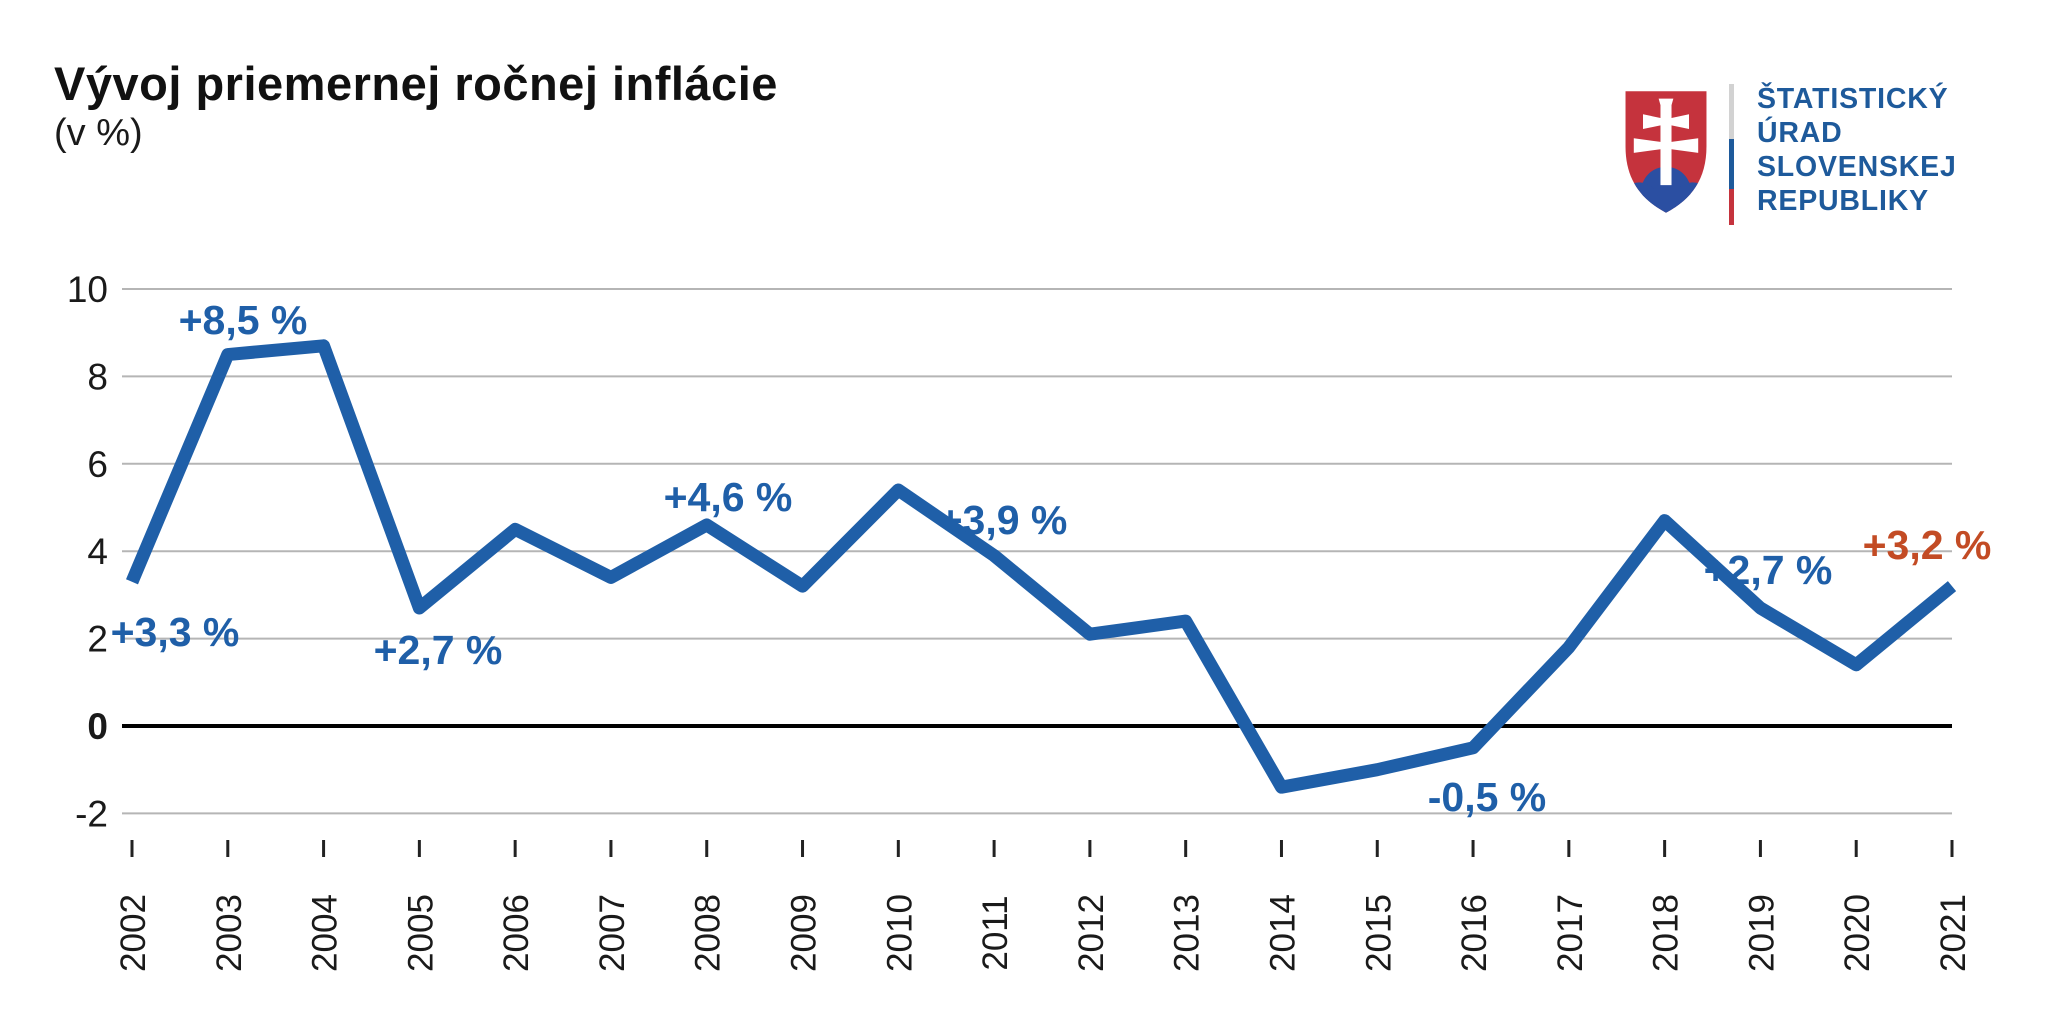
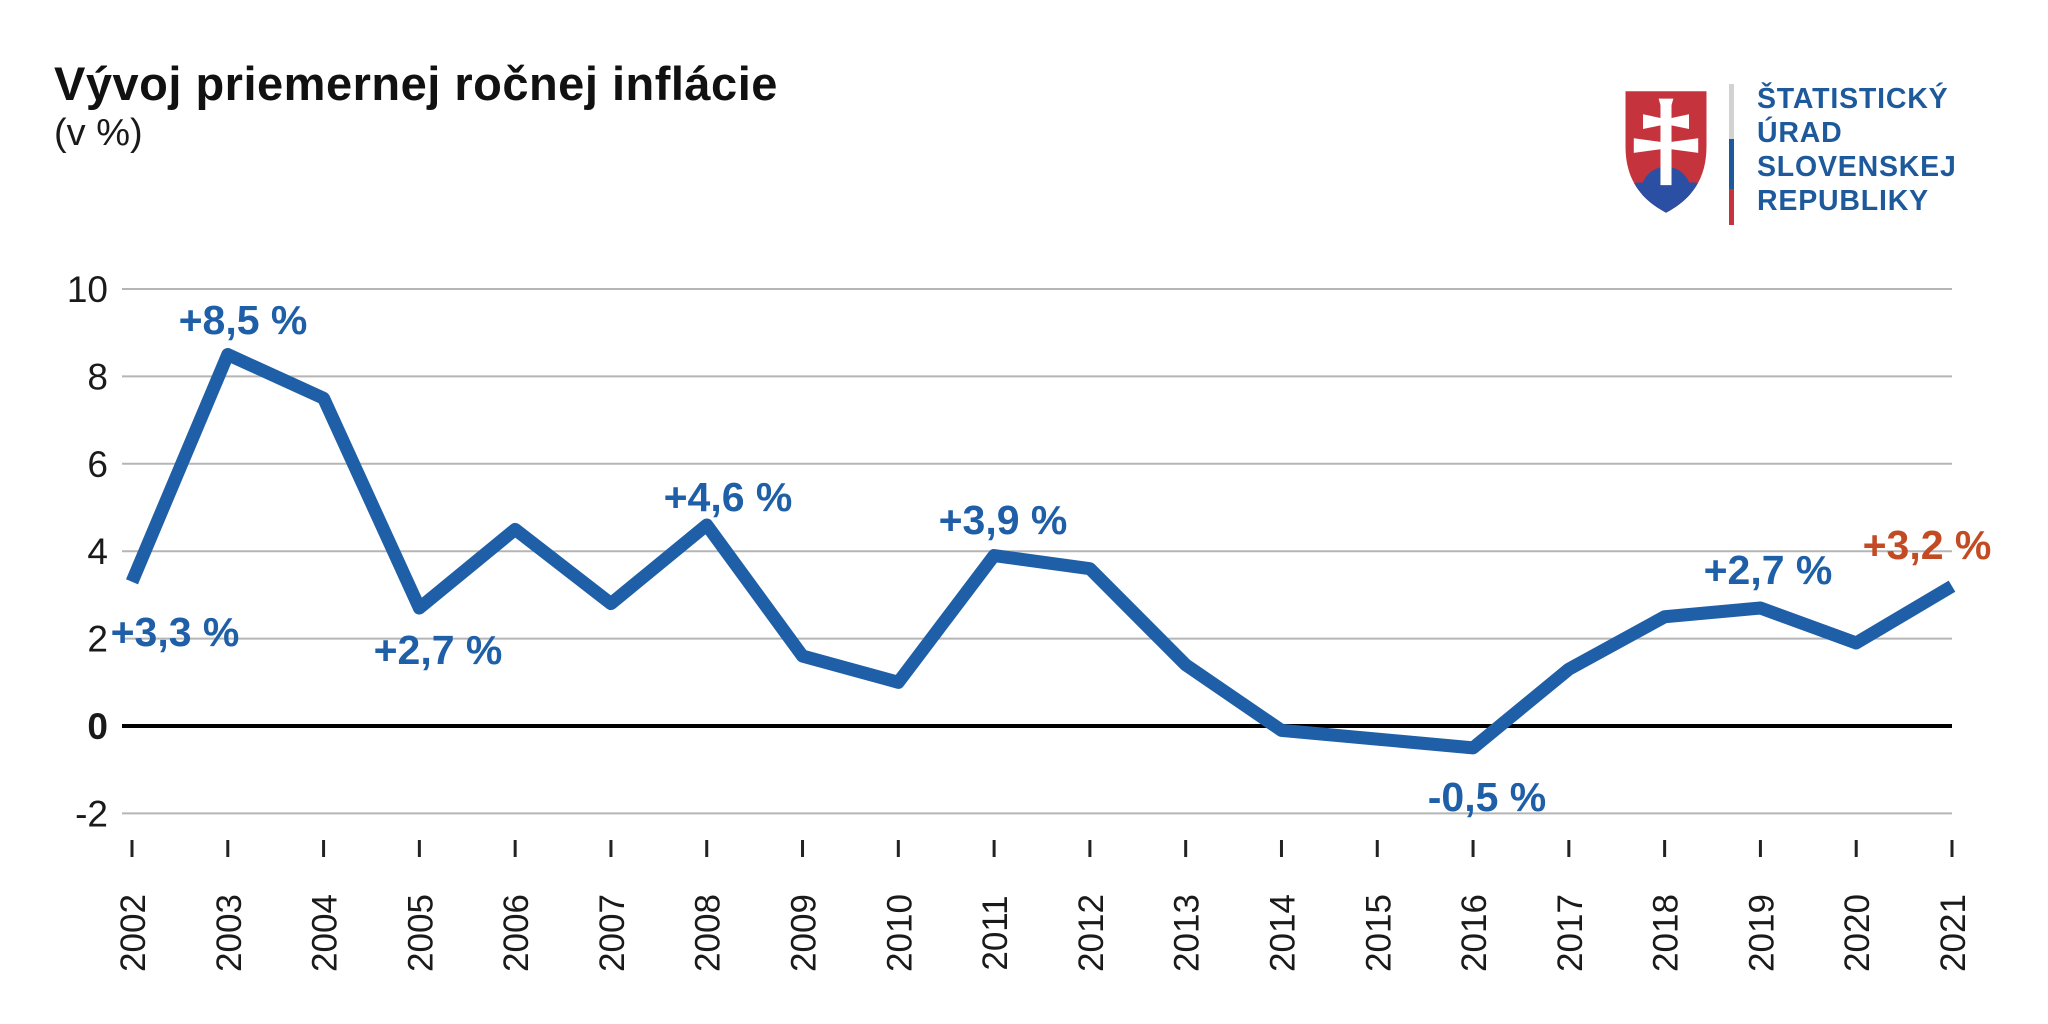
2004: 8.7 -> 7.5
2007: 3.4 -> 2.8
2009: 3.2 -> 1.6
2010: 5.4 -> 1.0
2012: 2.1 -> 3.6
2013: 2.4 -> 1.4
2014: -1.4 -> -0.1
2015: -1.0 -> -0.3
2017: 1.8 -> 1.3
2018: 4.7 -> 2.5
2020: 1.4 -> 1.9
